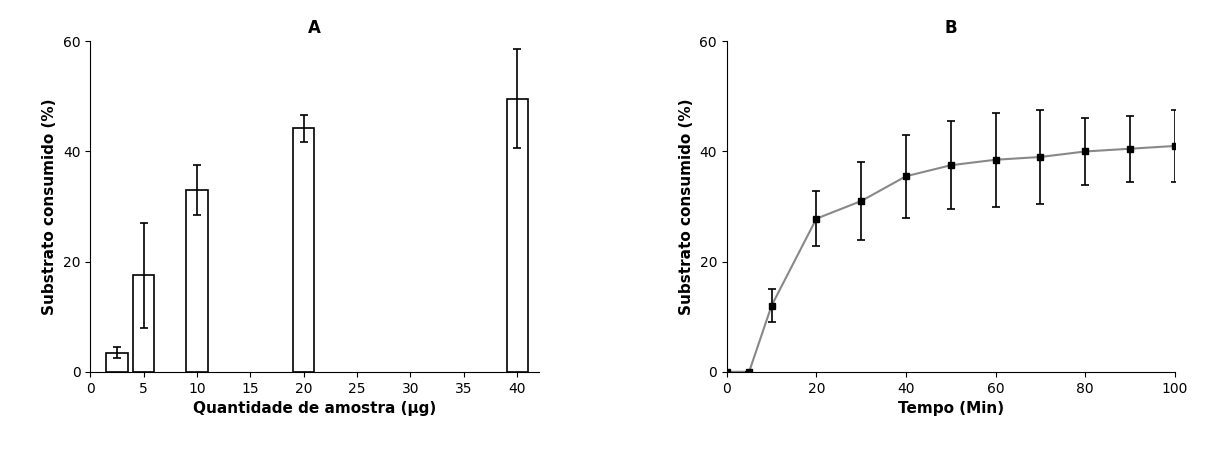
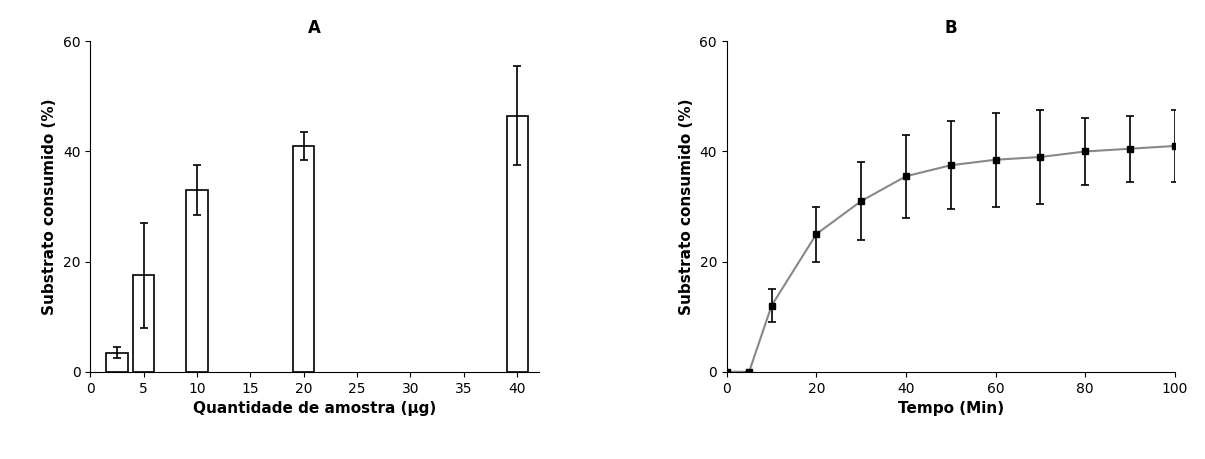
A/20: 44.2 -> 41.0
A/40: 49.6 -> 46.5
B/20: 27.8 -> 25.0
